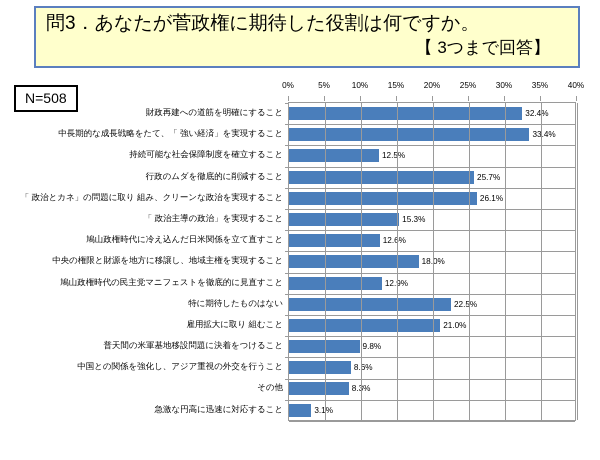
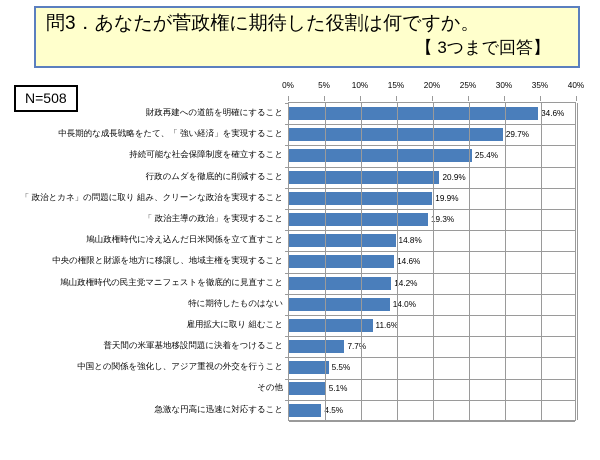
財政再建への道筋を明確にすること: 32.4% -> 34.6%
中長期的な成長戦略をたて、「 強い経済」を実現すること: 33.4% -> 29.7%
持続可能な社会保障制度を確立すること: 12.5% -> 25.4%
行政のムダを徹底的に削減すること: 25.7% -> 20.9%
「 政治とカネ」の問題に取り 組み、クリーンな政治を実現すること: 26.1% -> 19.9%
「 政治主導の政治」を実現すること: 15.3% -> 19.3%
鳩山政権時代に冷え込んだ日米関係を立て直すこと: 12.6% -> 14.8%
中央の権限と財源を地方に移譲し、地域主権を実現すること: 18.0% -> 14.6%
鳩山政権時代の民主党マニフェストを徹底的に見直すこと: 12.9% -> 14.2%
特に期待したものはない: 22.5% -> 14.0%
雇用拡大に取り 組むこと: 21.0% -> 11.6%
普天間の米軍基地移設問題に決着をつけること: 9.8% -> 7.7%
中国との関係を強化し、アジア重視の外交を行うこと: 8.6% -> 5.5%
その他: 8.3% -> 5.1%
急激な円高に迅速に対応すること: 3.1% -> 4.5%
